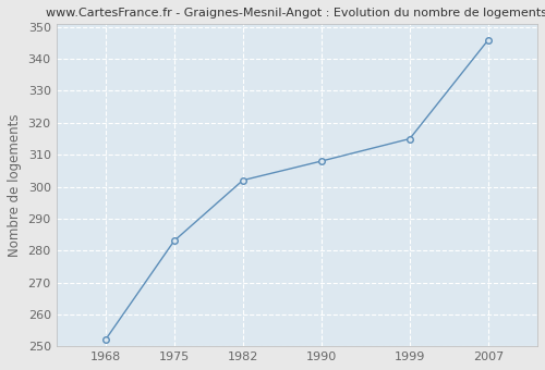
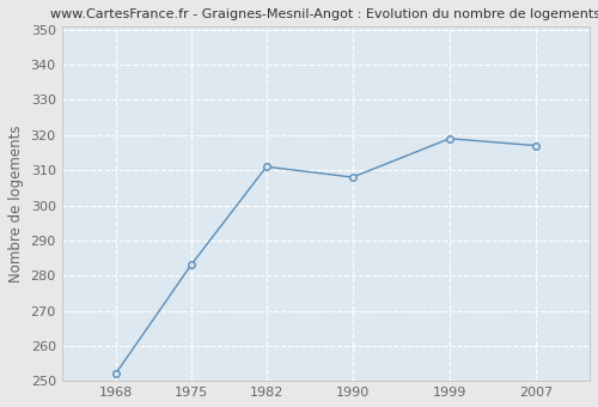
1982: 302 -> 311
1999: 315 -> 319
2007: 346 -> 317
